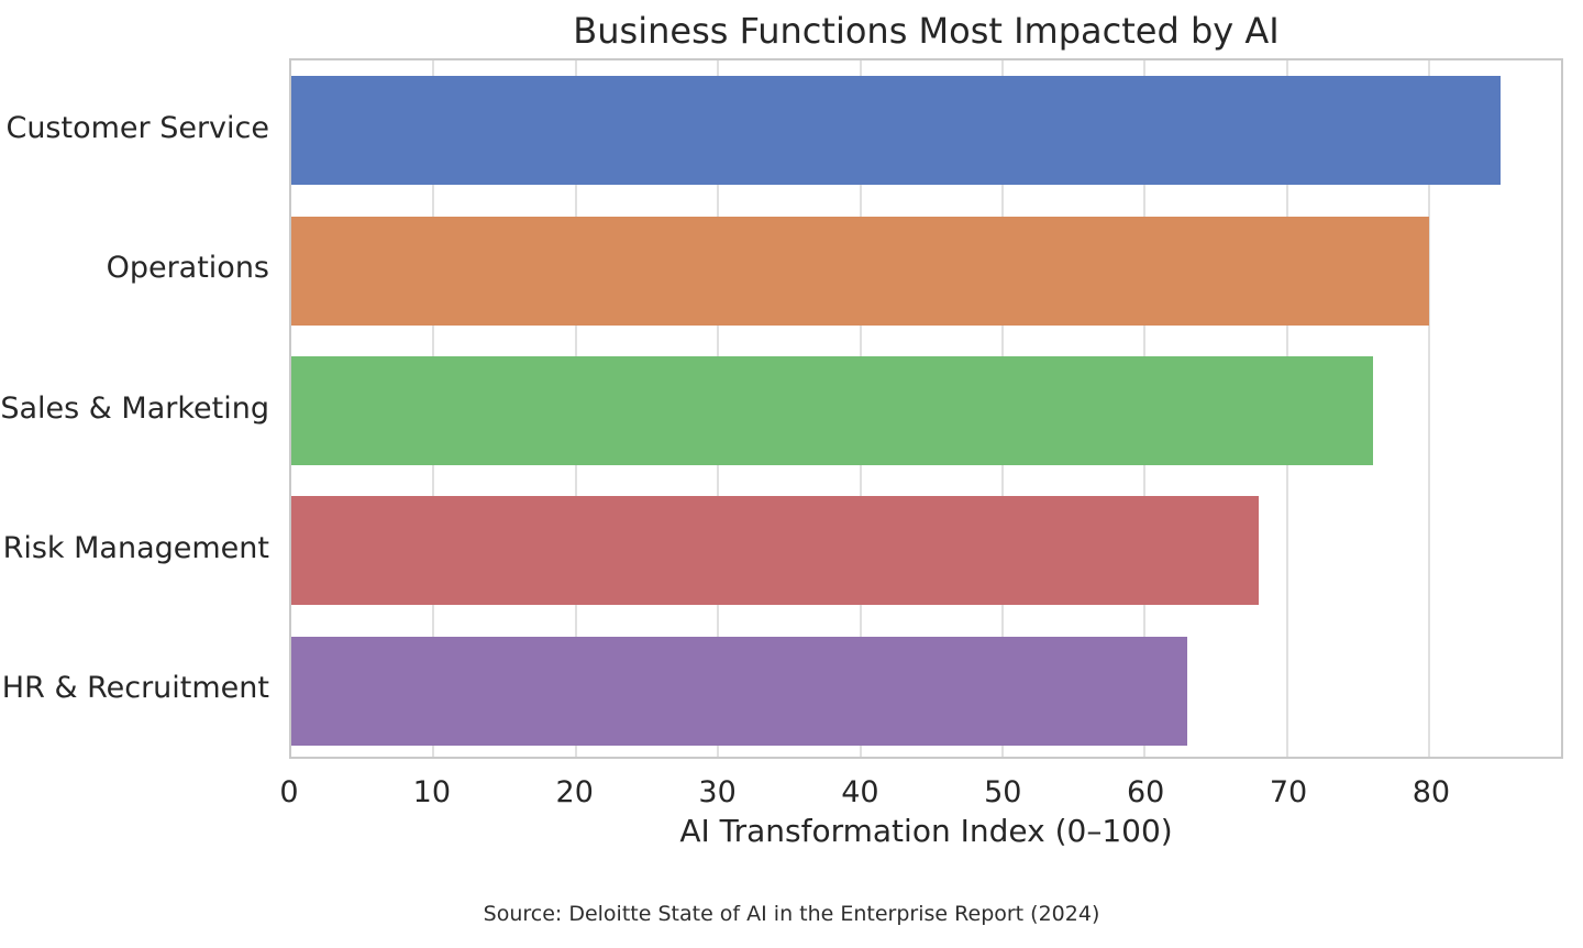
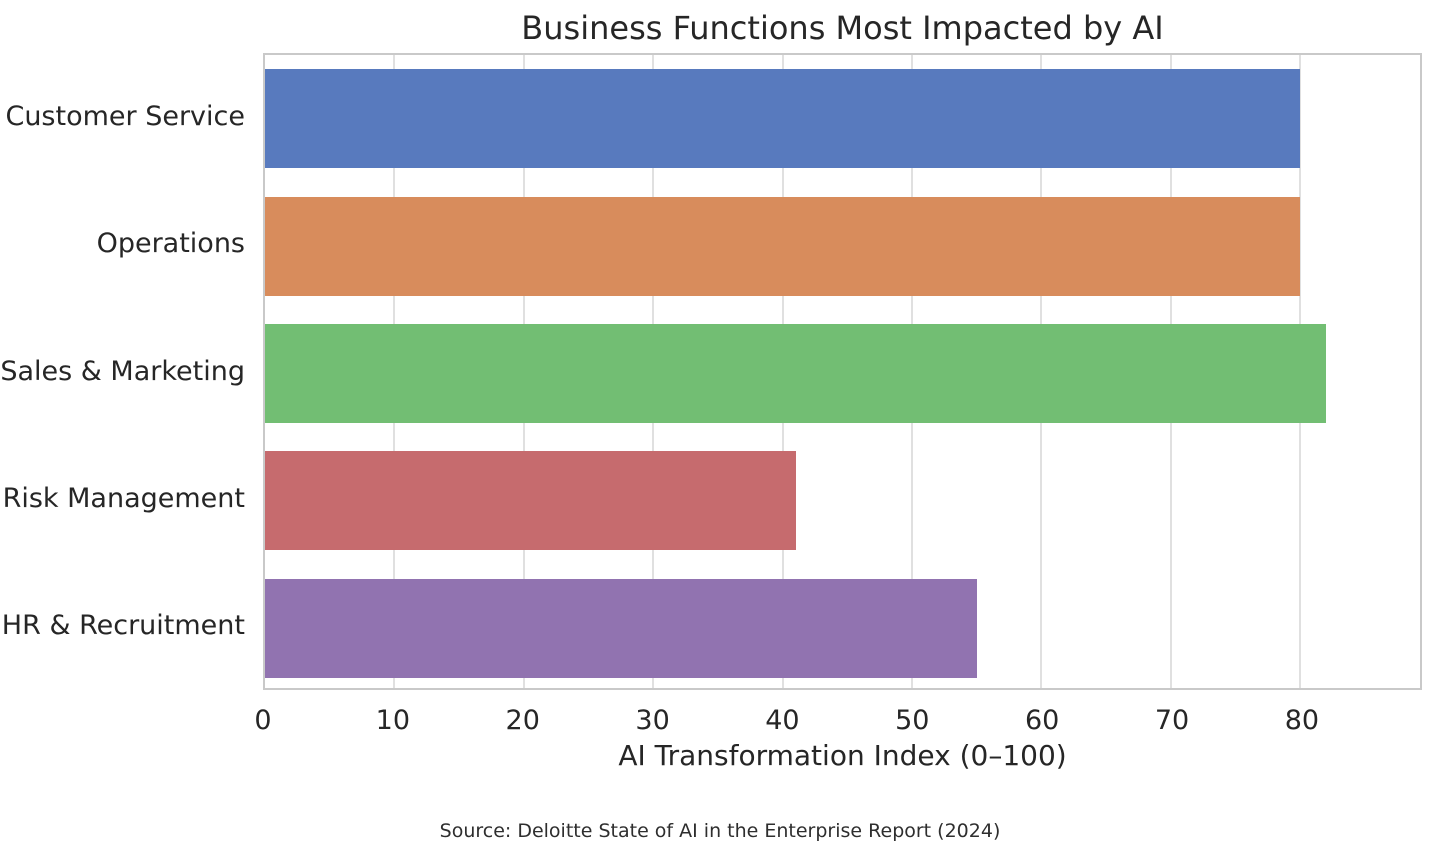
Customer Service: 85 -> 80
Sales & Marketing: 76 -> 82
Risk Management: 68 -> 41
HR & Recruitment: 63 -> 55
